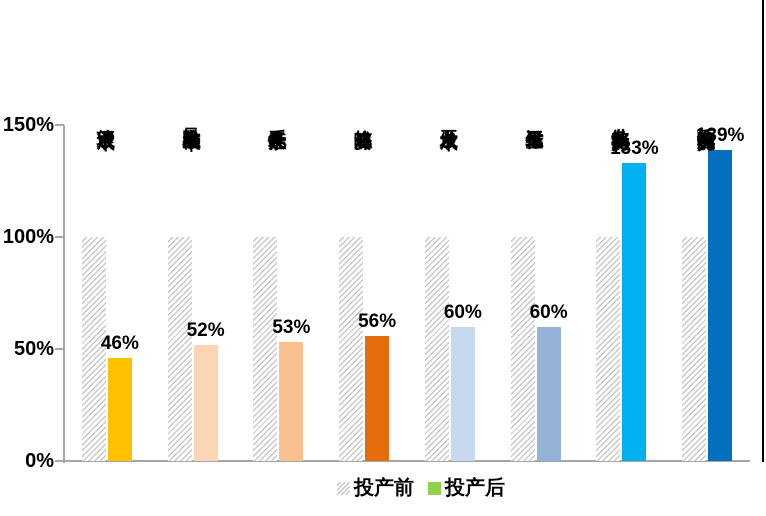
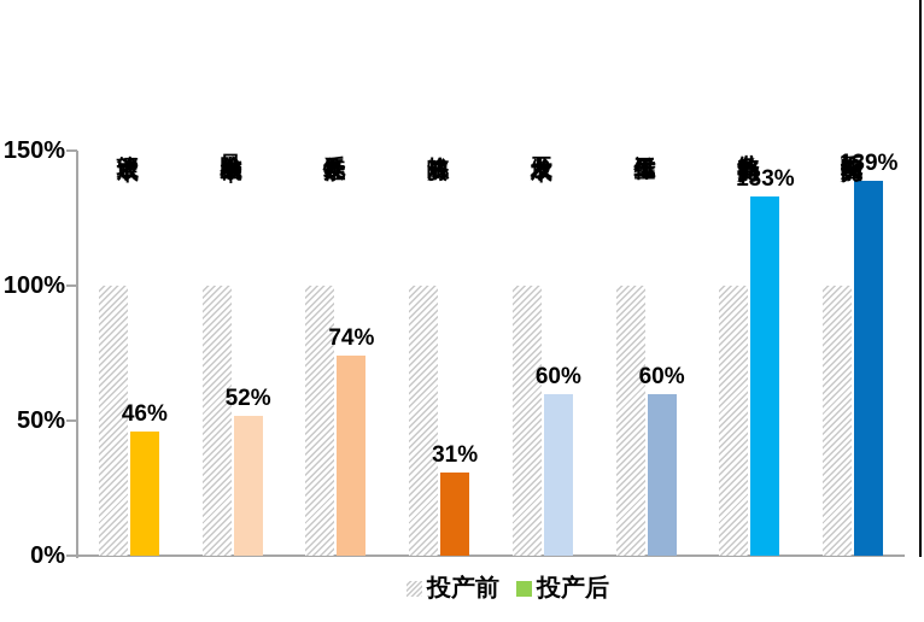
投产后/系统复杂性: 53% -> 74%
投产后/战略资源: 56% -> 31%
